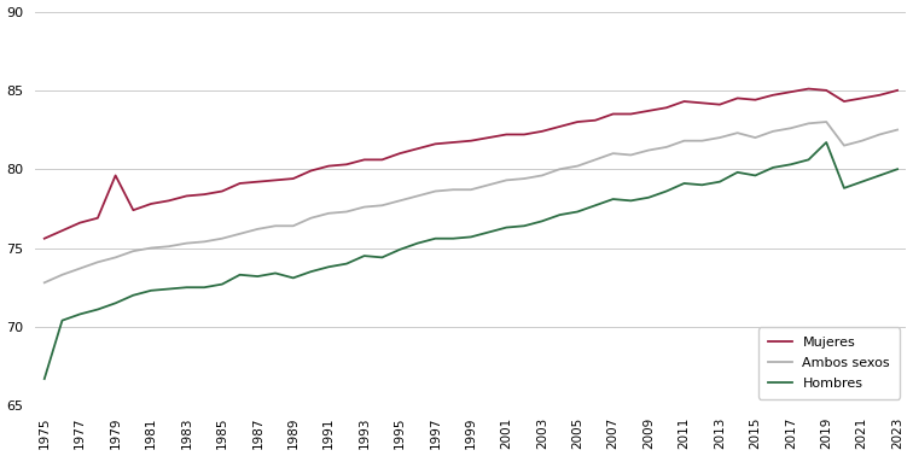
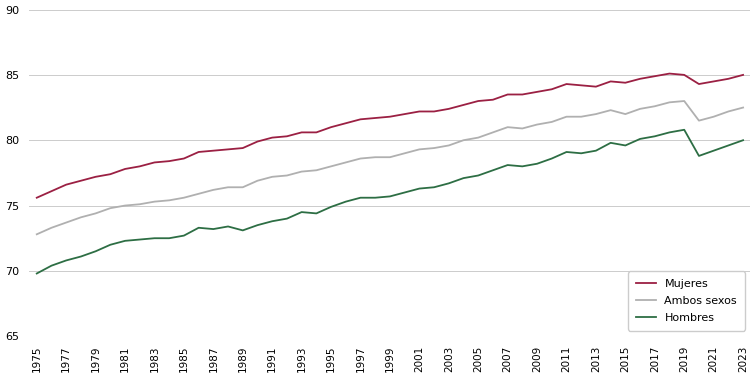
Hombres/1975: 66.7 -> 69.8
Mujeres/1979: 79.6 -> 77.2
Hombres/2019: 81.7 -> 80.8
